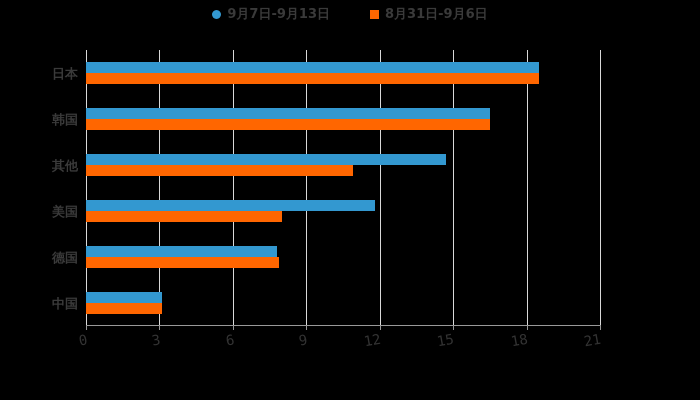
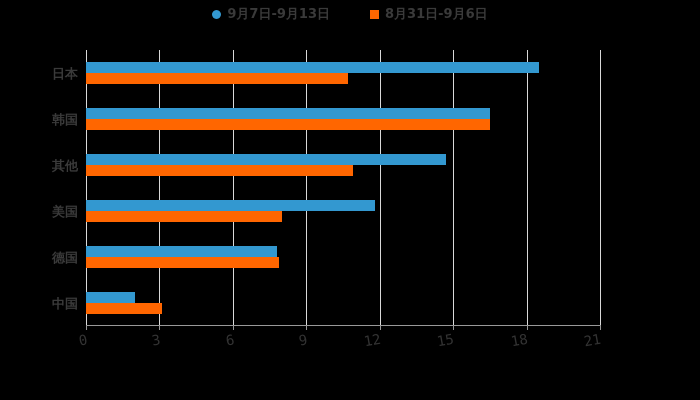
8月31日-9月6日/日本: 18.5 -> 10.7
9月7日-9月13日/中国: 3.1 -> 2.0
